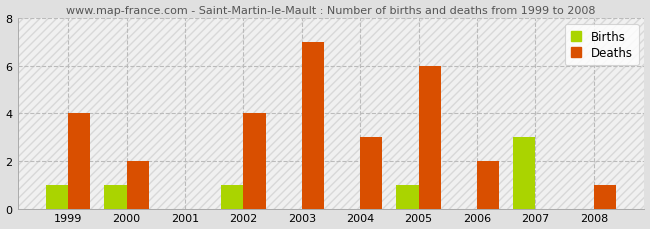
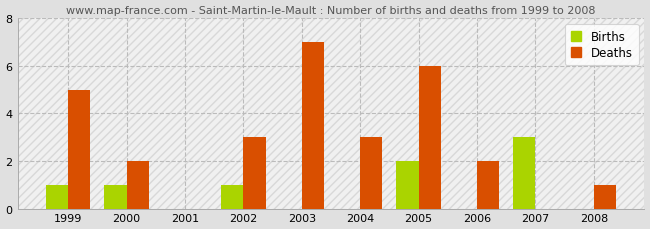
Deaths/1999: 4 -> 5
Deaths/2002: 4 -> 3
Births/2005: 1 -> 2
